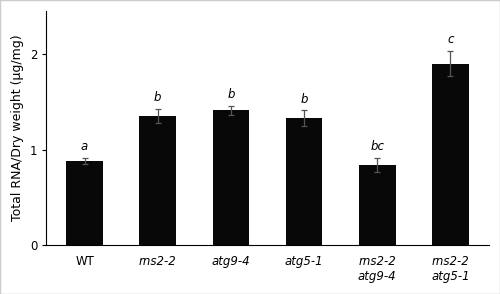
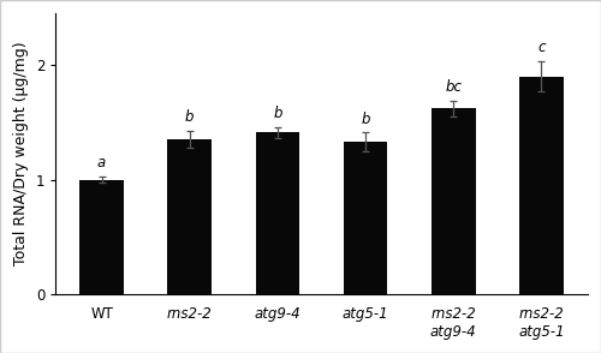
WT: 0.88 -> 1.00
rns2-2 atg9-4: 0.84 -> 1.62
